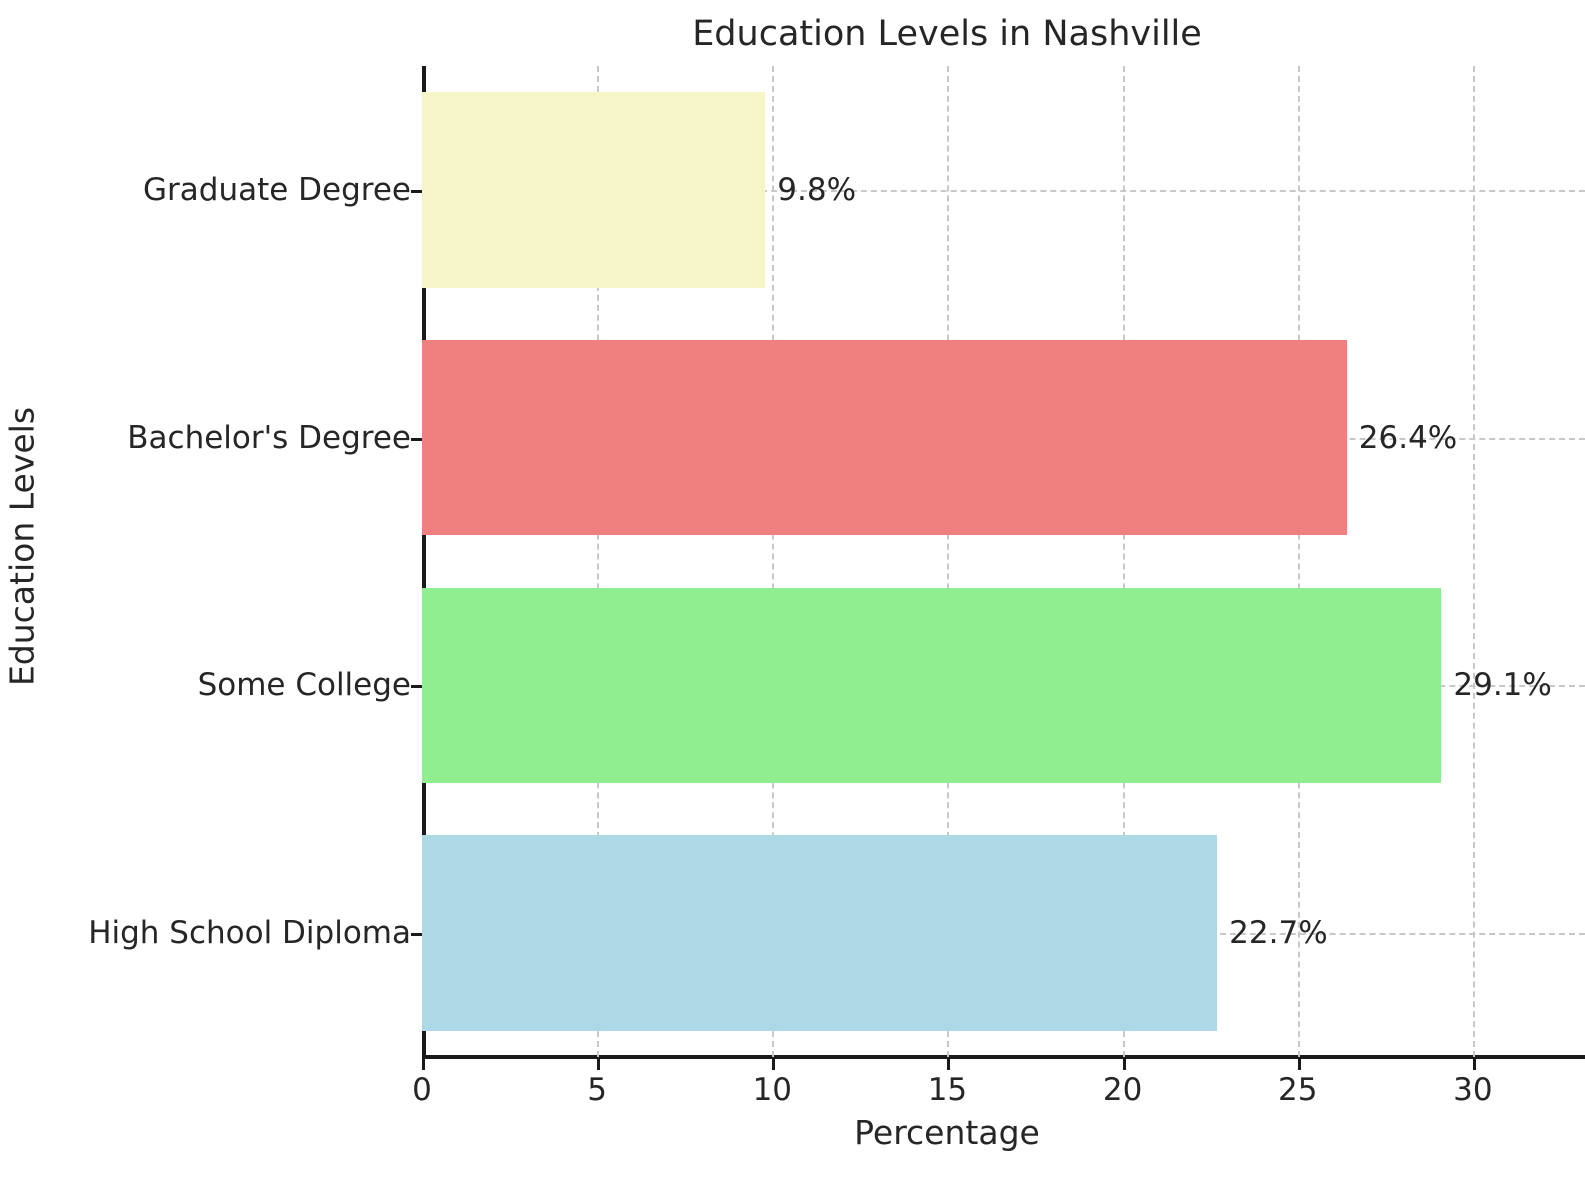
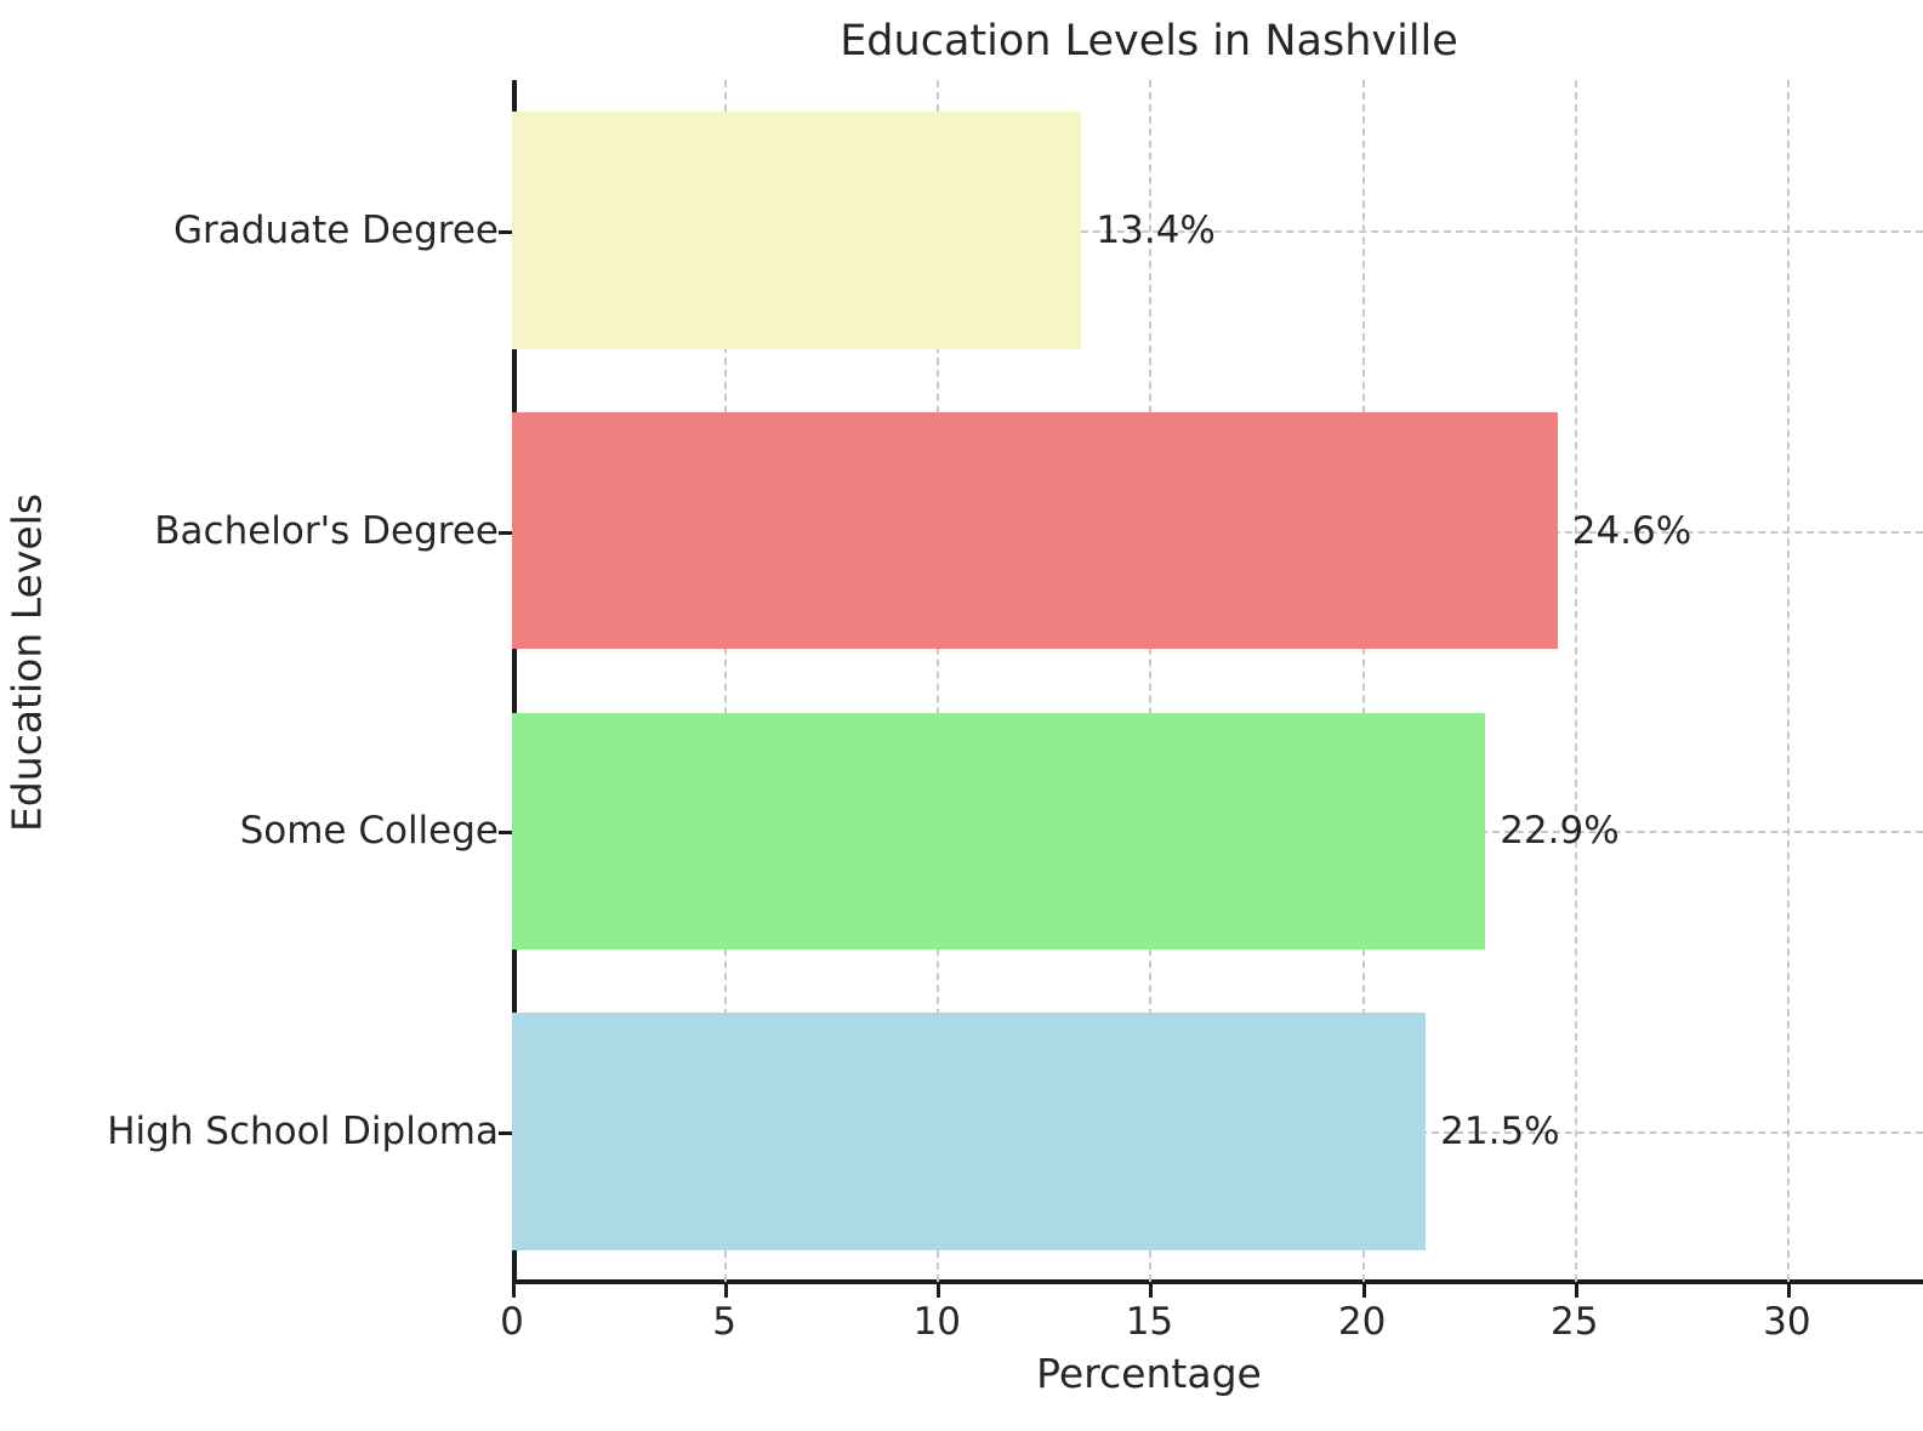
High School Diploma: 22.7% -> 21.5%
Some College: 29.1% -> 22.9%
Bachelor's Degree: 26.4% -> 24.6%
Graduate Degree: 9.8% -> 13.4%
